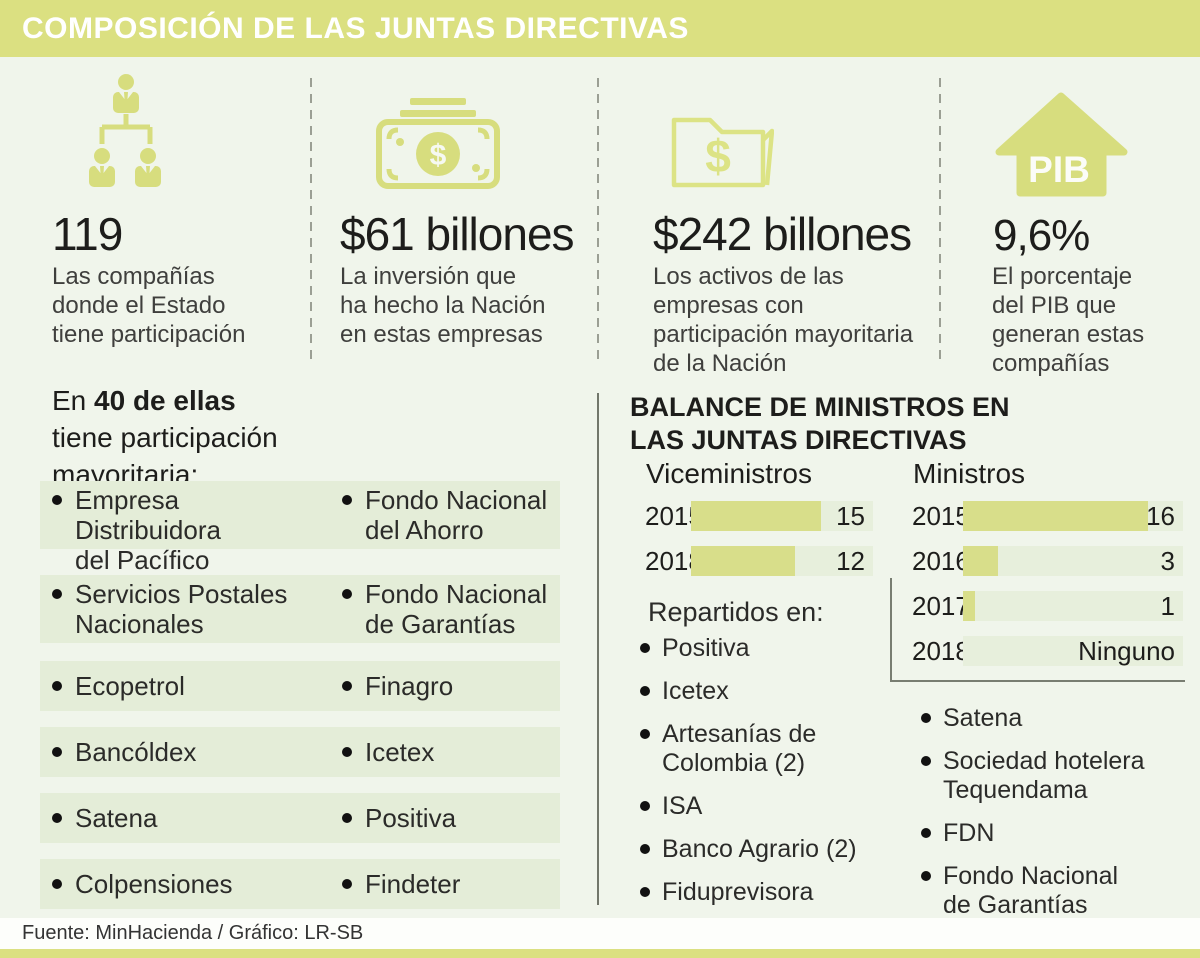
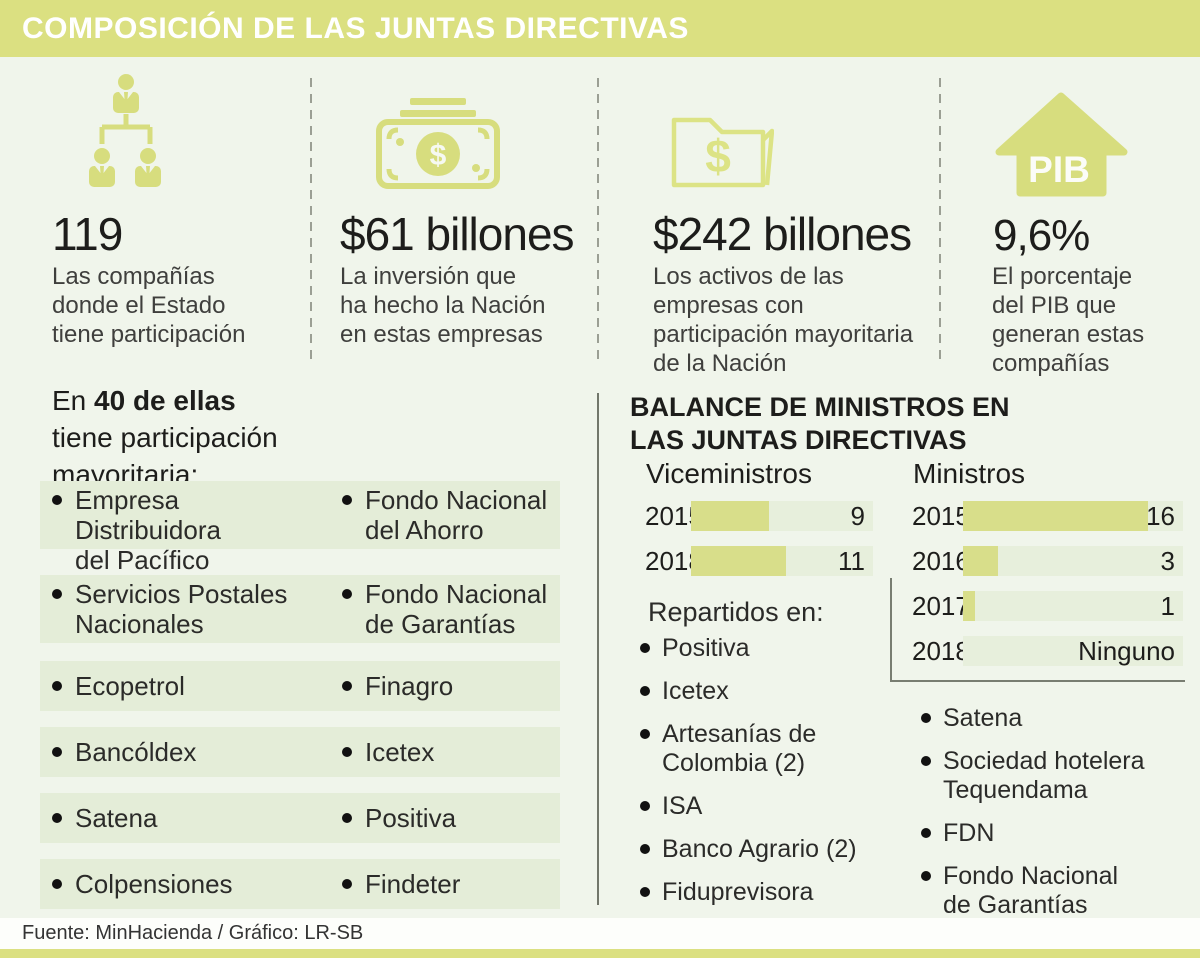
Viceministros/2015: 15 -> 9
Viceministros/2018: 12 -> 11
